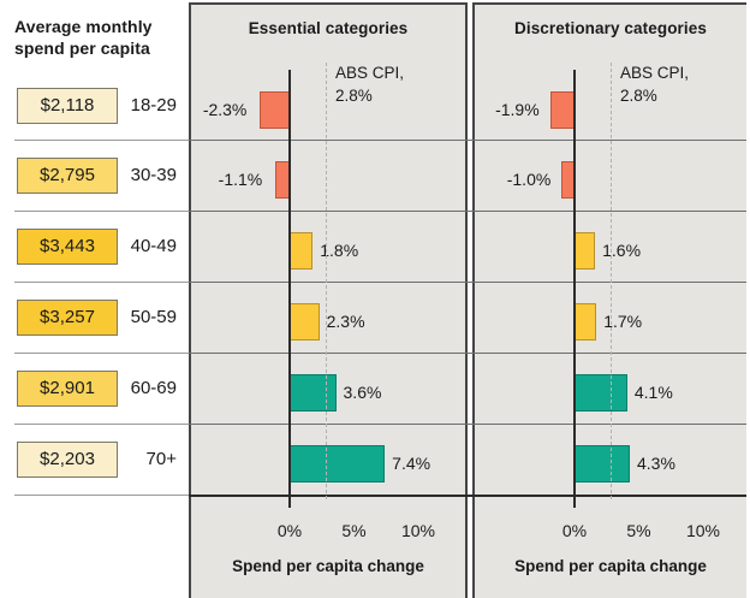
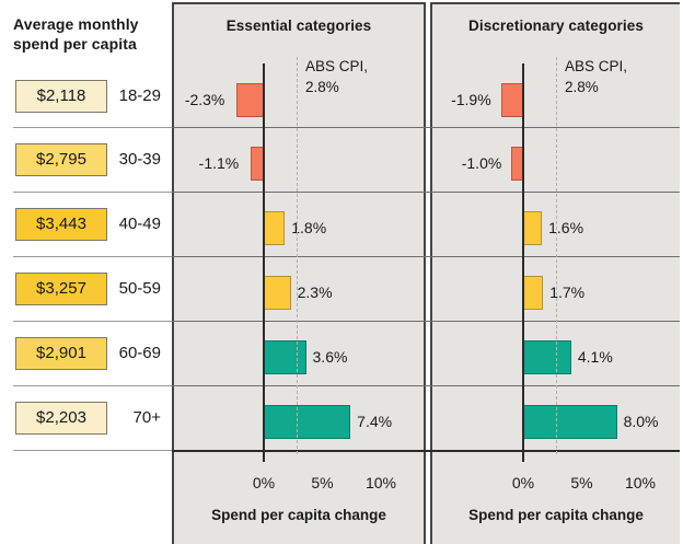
Discretionary categories/70+: 4.3% -> 8.0%
